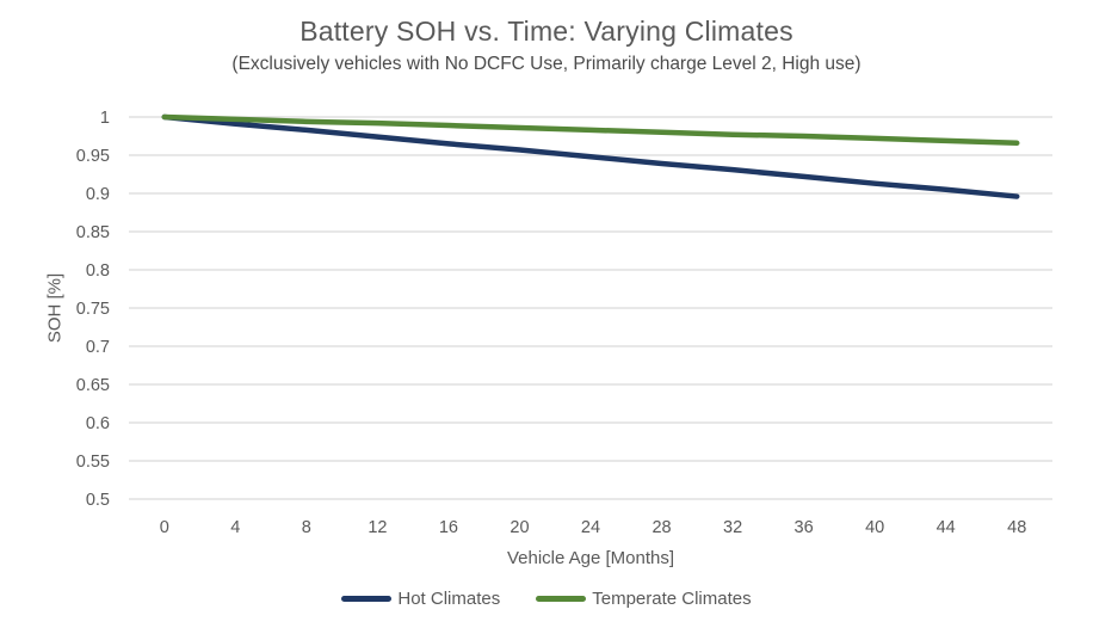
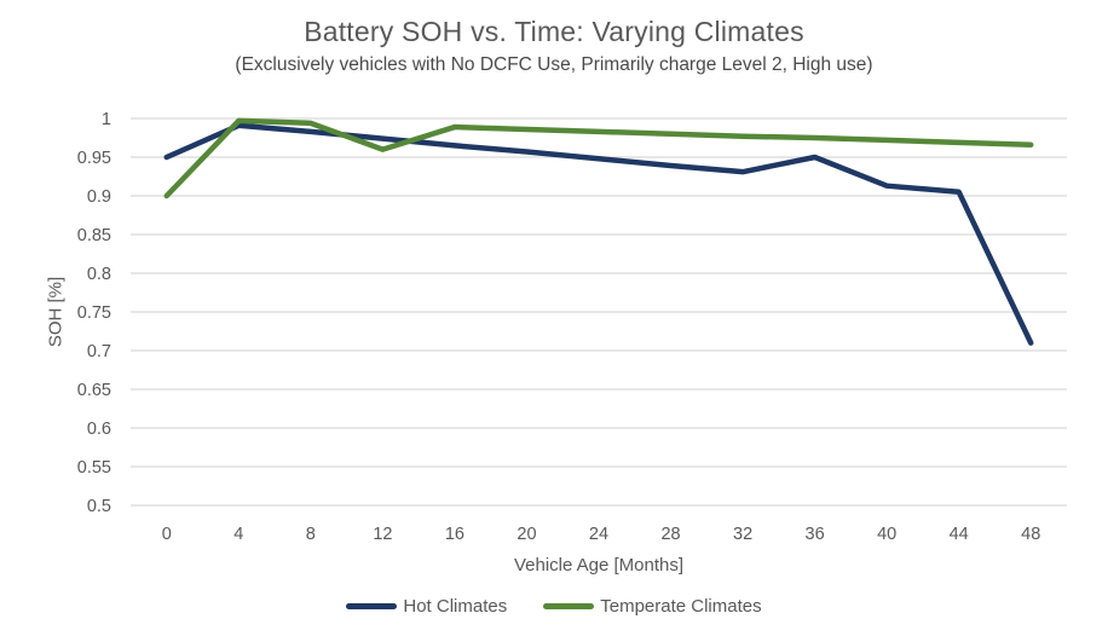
Hot Climates/0: 1.00 -> 0.95
Temperate Climates/0: 1.00 -> 0.90
Temperate Climates/12: 0.99 -> 0.96
Hot Climates/36: 0.92 -> 0.95
Hot Climates/48: 0.90 -> 0.71
